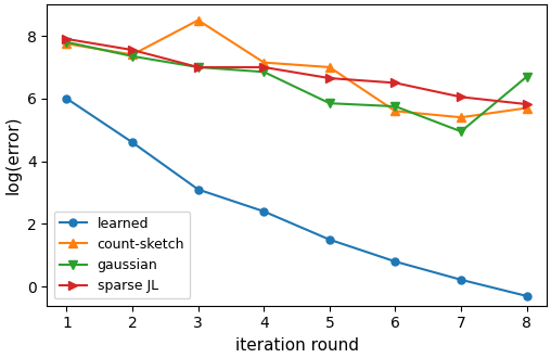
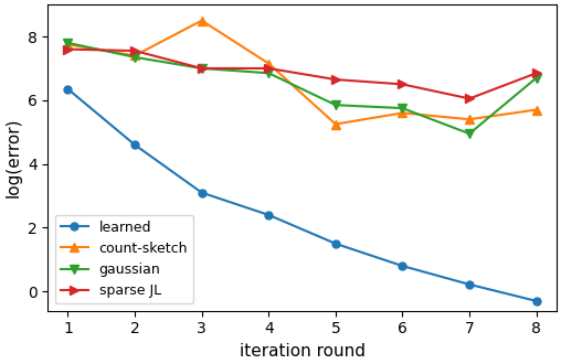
learned/1: 6.00 -> 6.35
sparse JL/1: 7.90 -> 7.60
count-sketch/5: 7.00 -> 5.25
sparse JL/8: 5.82 -> 6.85
